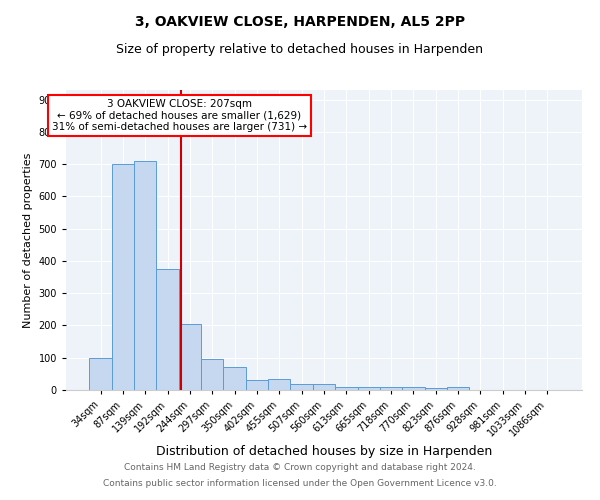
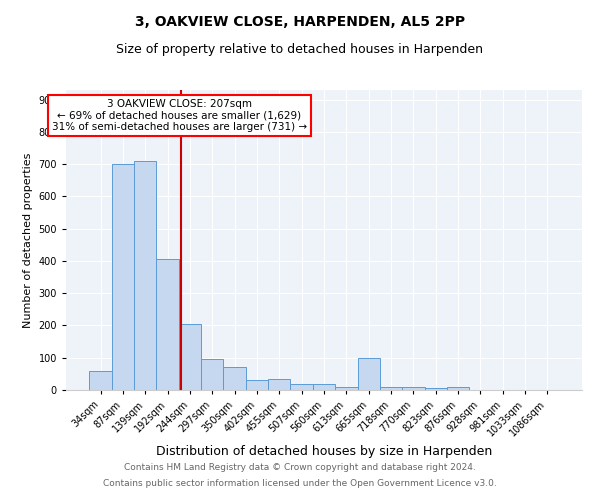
34sqm: 100 -> 60
192sqm: 375 -> 405
665sqm: 8 -> 100
